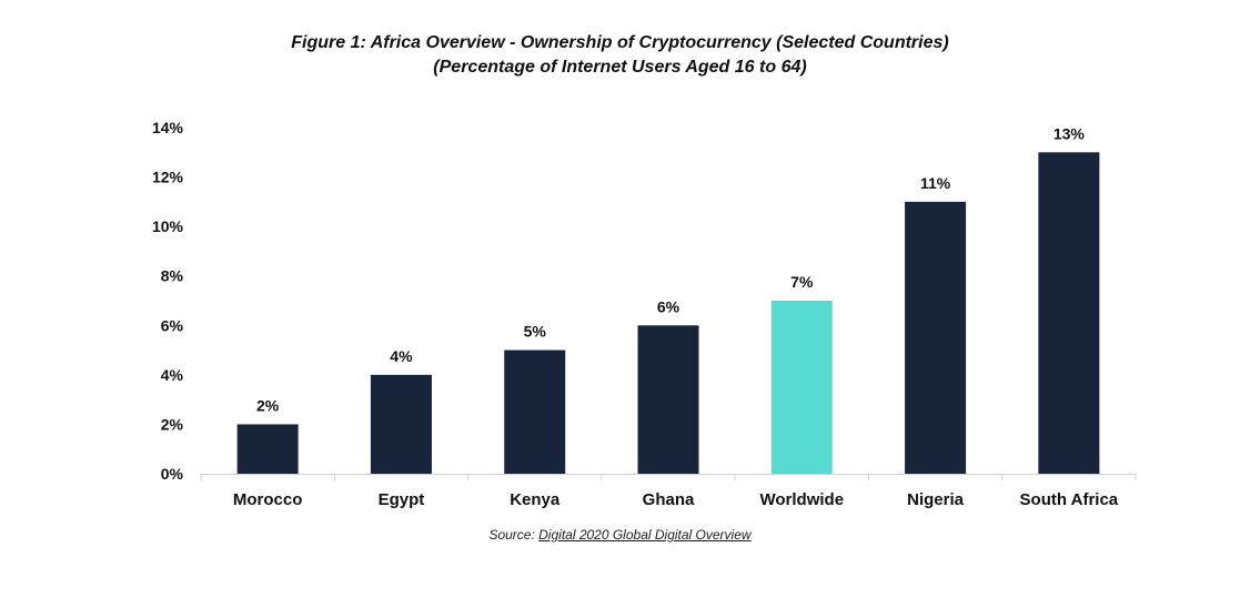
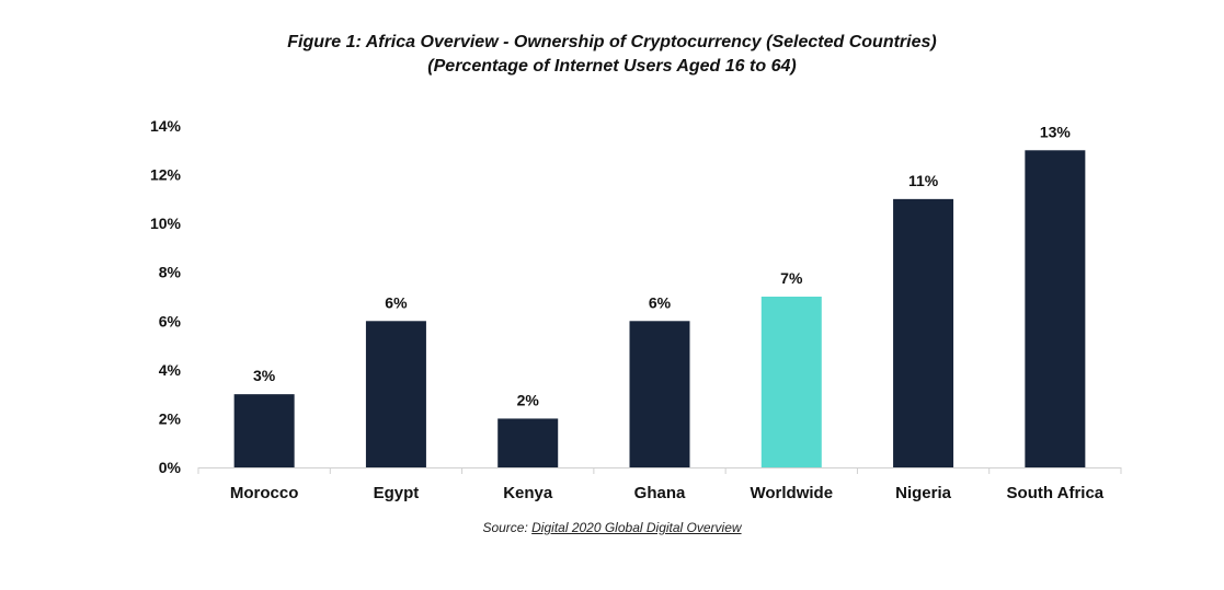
Morocco: 2% -> 3%
Egypt: 4% -> 6%
Kenya: 5% -> 2%
